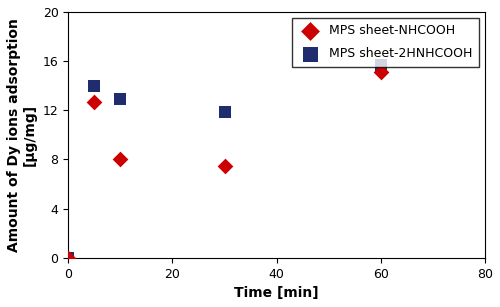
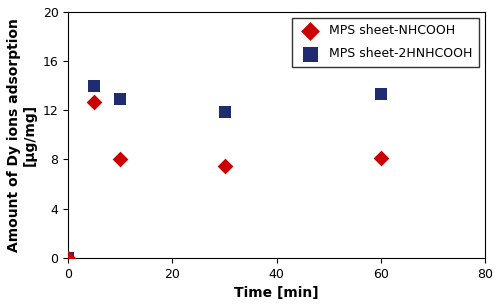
MPS sheet-NHCOOH/60: 15.1 -> 8.1
MPS sheet-2HNHCOOH/60: 15.7 -> 13.3
